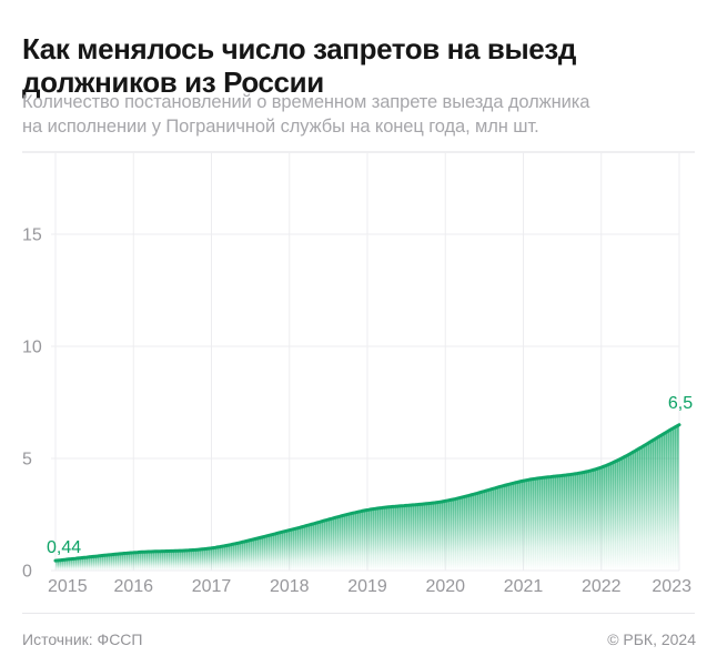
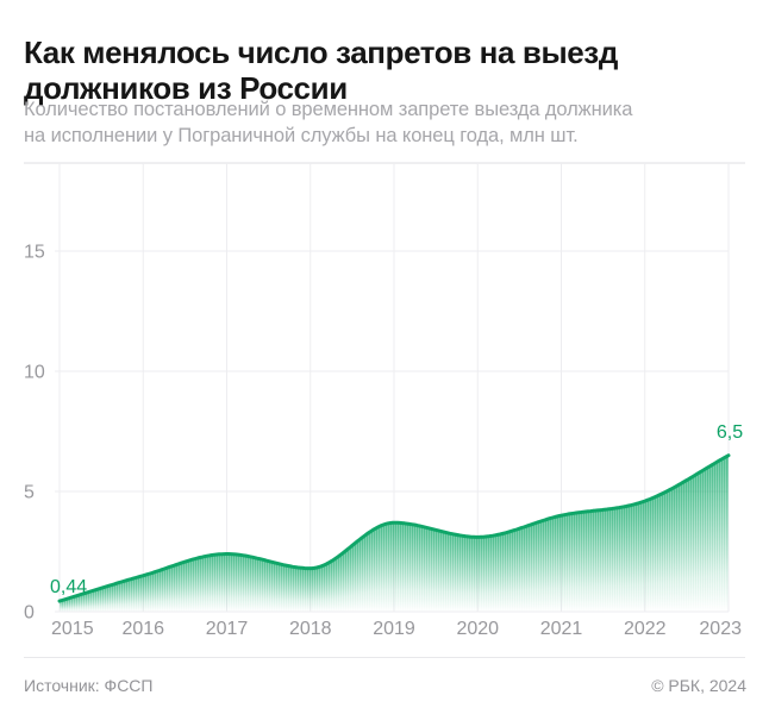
2016: 0.8 -> 1.5
2017: 1.0 -> 2.4
2019: 2.7 -> 3.7
